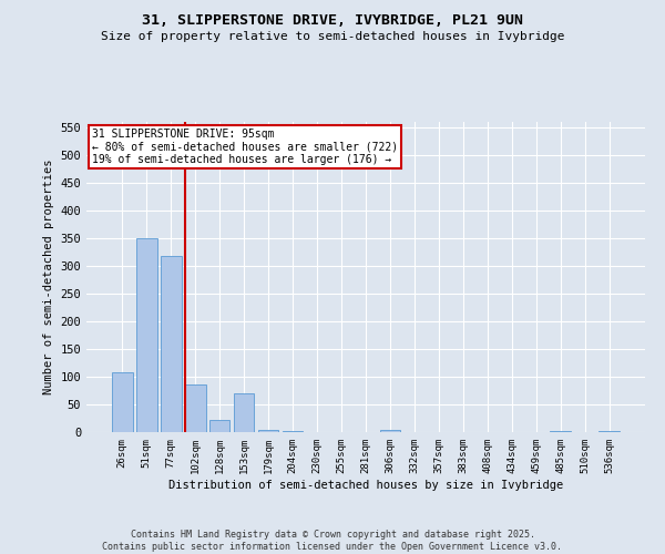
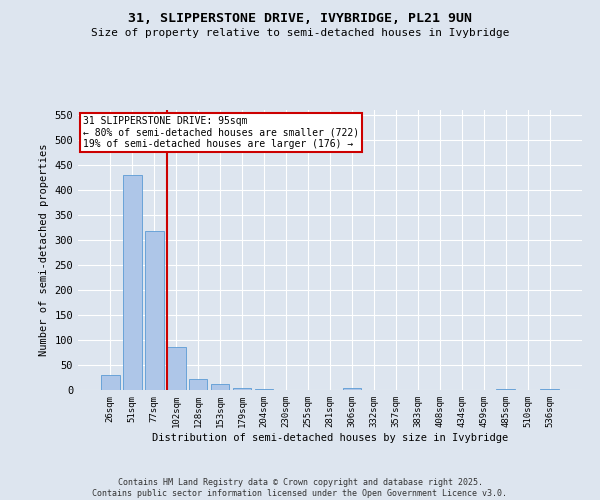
26sqm: 108 -> 30
51sqm: 350 -> 430
153sqm: 70 -> 12
